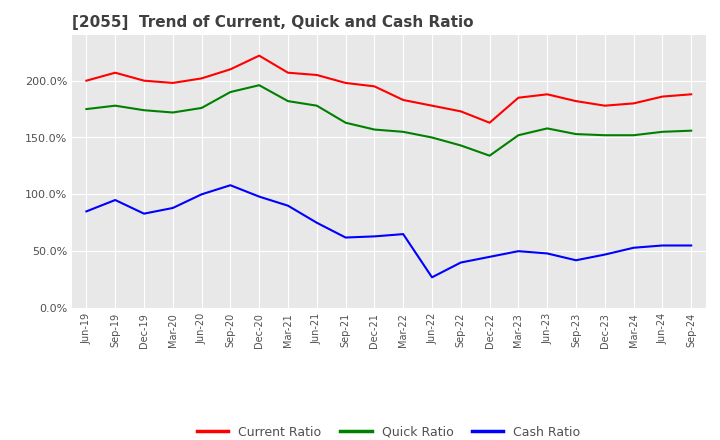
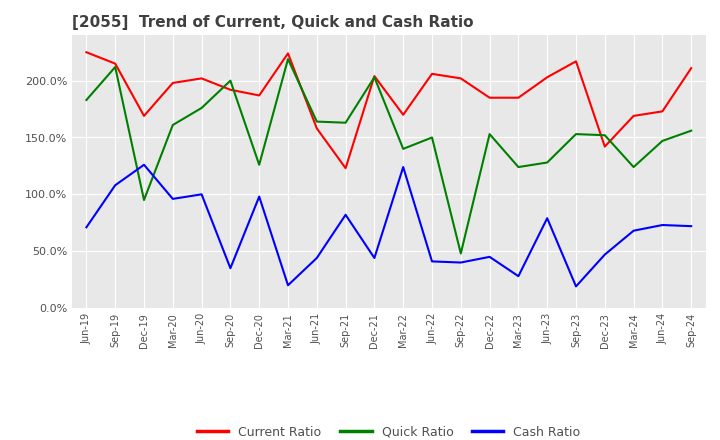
Current Ratio/Jun-19: 200% -> 225%
Quick Ratio/Jun-19: 175% -> 183%
Cash Ratio/Jun-19: 85% -> 71%
Current Ratio/Sep-19: 207% -> 215%
Quick Ratio/Sep-19: 178% -> 212%
Cash Ratio/Sep-19: 95% -> 108%
Current Ratio/Dec-19: 200% -> 169%
Quick Ratio/Dec-19: 174% -> 95%
Cash Ratio/Dec-19: 83% -> 126%
Quick Ratio/Mar-20: 172% -> 161%
Cash Ratio/Mar-20: 88% -> 96%
Current Ratio/Sep-20: 210% -> 192%
Quick Ratio/Sep-20: 190% -> 200%
Cash Ratio/Sep-20: 108% -> 35%
Current Ratio/Dec-20: 222% -> 187%
Quick Ratio/Dec-20: 196% -> 126%
Current Ratio/Mar-21: 207% -> 224%
Quick Ratio/Mar-21: 182% -> 219%
Cash Ratio/Mar-21: 90% -> 20%
Current Ratio/Jun-21: 205% -> 158%
Quick Ratio/Jun-21: 178% -> 164%
Cash Ratio/Jun-21: 75% -> 44%
Current Ratio/Sep-21: 198% -> 123%
Cash Ratio/Sep-21: 62% -> 82%
Current Ratio/Dec-21: 195% -> 204%
Quick Ratio/Dec-21: 157% -> 203%
Cash Ratio/Dec-21: 63% -> 44%
Current Ratio/Mar-22: 183% -> 170%
Quick Ratio/Mar-22: 155% -> 140%
Cash Ratio/Mar-22: 65% -> 124%
Current Ratio/Jun-22: 178% -> 206%
Cash Ratio/Jun-22: 27% -> 41%
Current Ratio/Sep-22: 173% -> 202%
Quick Ratio/Sep-22: 143% -> 48%
Current Ratio/Dec-22: 163% -> 185%
Quick Ratio/Dec-22: 134% -> 153%
Quick Ratio/Mar-23: 152% -> 124%
Cash Ratio/Mar-23: 50% -> 28%
Current Ratio/Jun-23: 188% -> 203%
Quick Ratio/Jun-23: 158% -> 128%
Cash Ratio/Jun-23: 48% -> 79%
Current Ratio/Sep-23: 182% -> 217%
Cash Ratio/Sep-23: 42% -> 19%
Current Ratio/Dec-23: 178% -> 142%
Current Ratio/Mar-24: 180% -> 169%
Quick Ratio/Mar-24: 152% -> 124%
Cash Ratio/Mar-24: 53% -> 68%
Current Ratio/Jun-24: 186% -> 173%
Quick Ratio/Jun-24: 155% -> 147%
Cash Ratio/Jun-24: 55% -> 73%
Current Ratio/Sep-24: 188% -> 211%
Cash Ratio/Sep-24: 55% -> 72%
